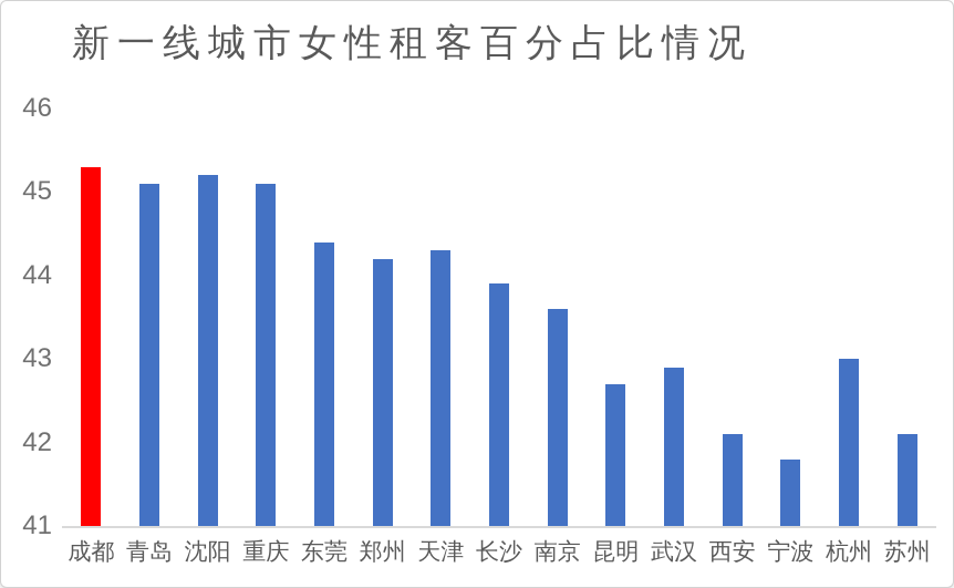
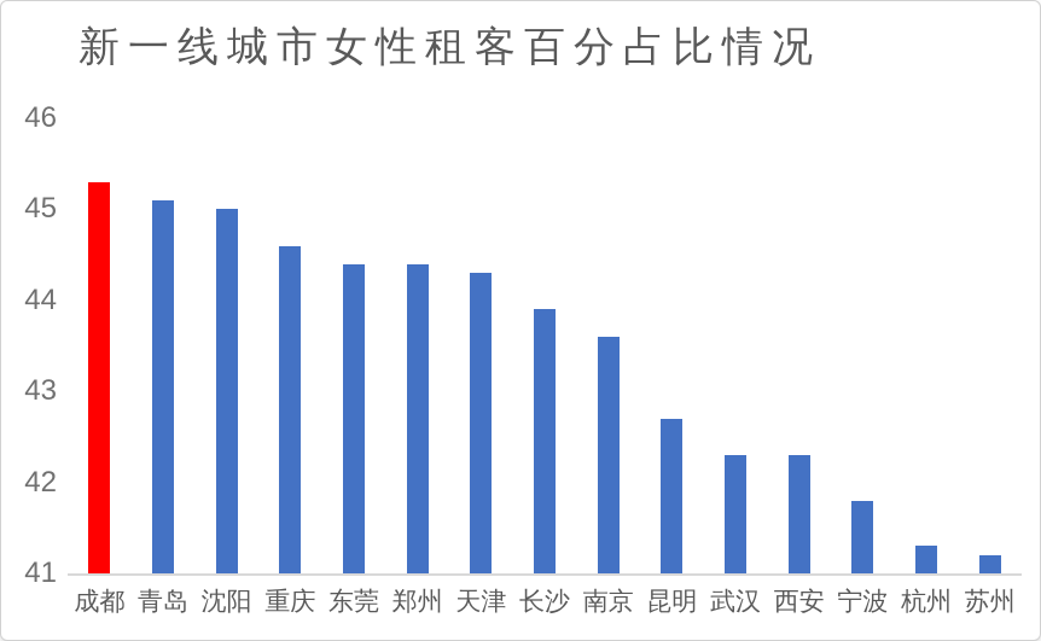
沈阳: 45.2 -> 45.0
重庆: 45.1 -> 44.6
郑州: 44.2 -> 44.4
武汉: 42.9 -> 42.3
西安: 42.1 -> 42.3
杭州: 43.0 -> 41.3
苏州: 42.1 -> 41.2
